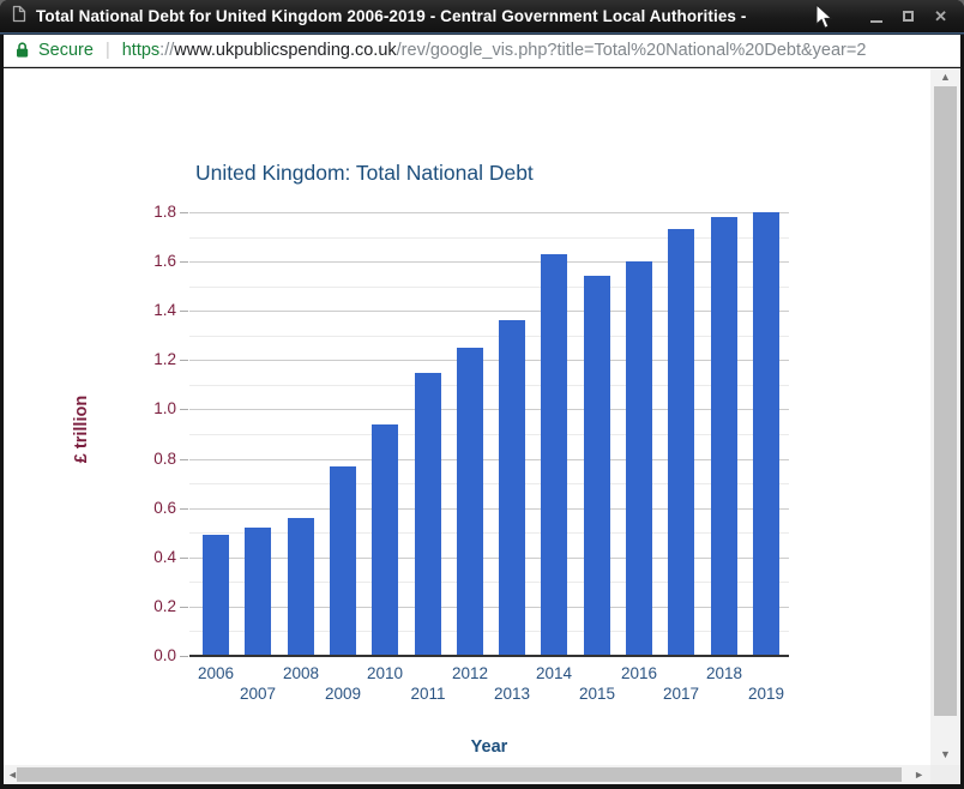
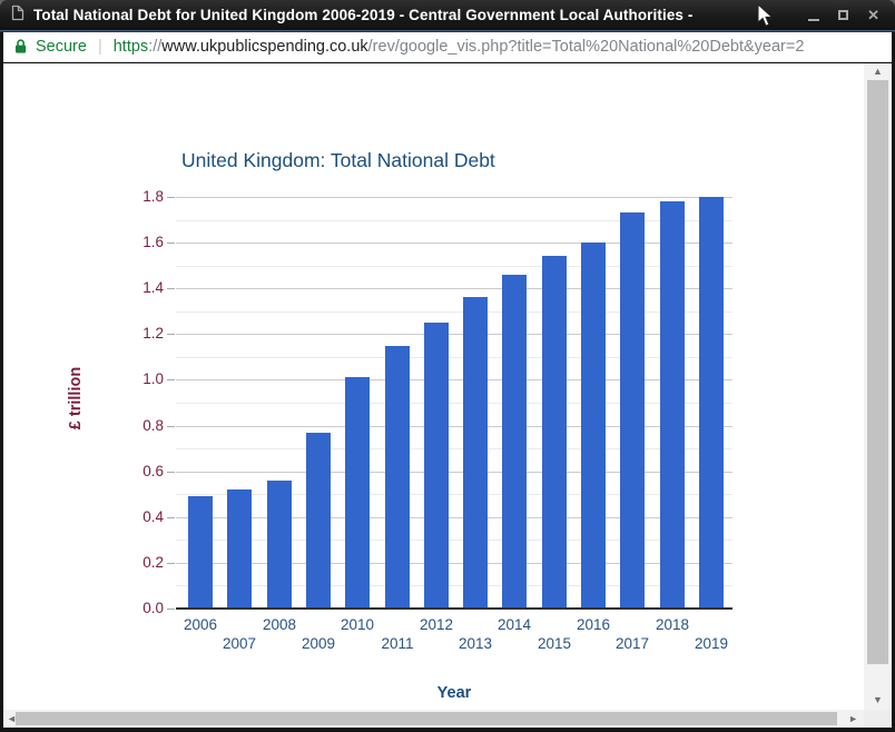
2010: 0.94 -> 1.01
2014: 1.63 -> 1.46
